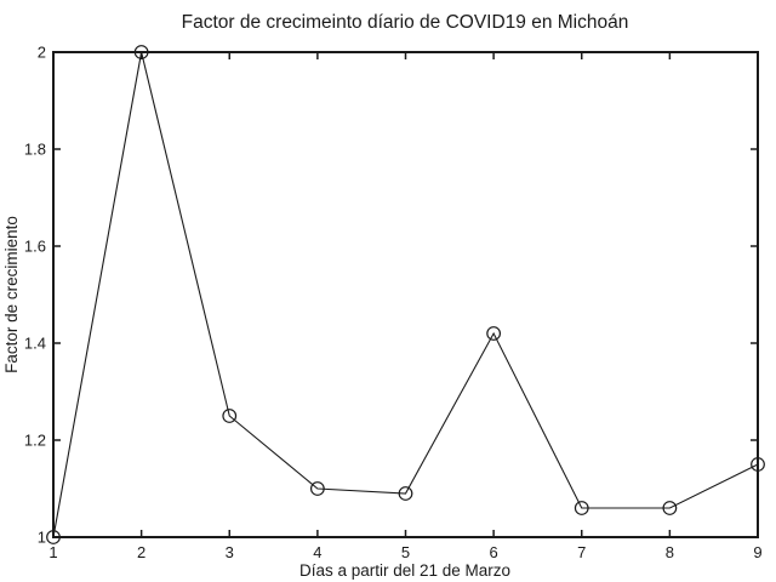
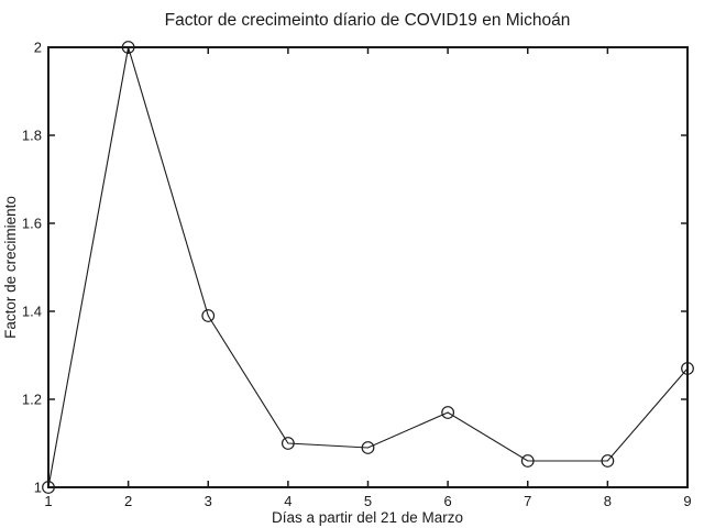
3: 1.25 -> 1.39
6: 1.42 -> 1.17
9: 1.15 -> 1.27
